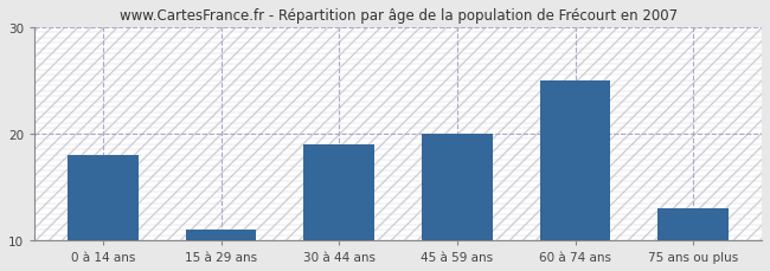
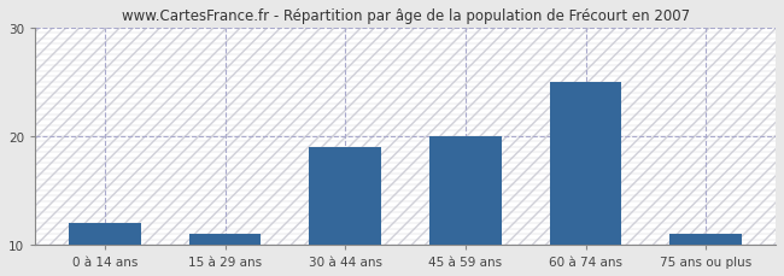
0 à 14 ans: 18 -> 12
75 ans ou plus: 13 -> 11
